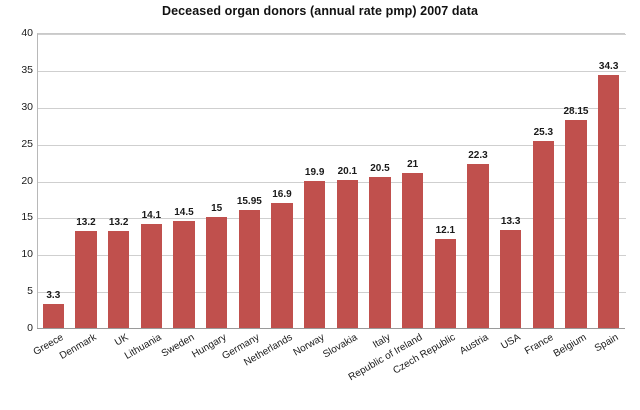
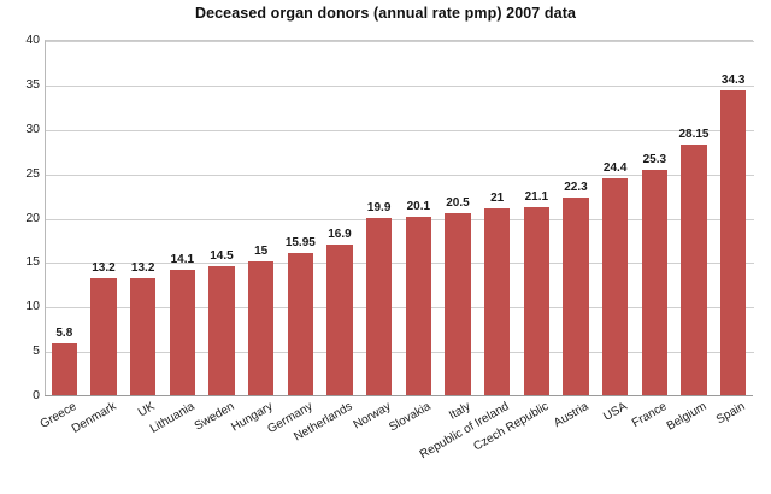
Greece: 3.3 -> 5.8
Czech Republic: 12.1 -> 21.1
USA: 13.3 -> 24.4
